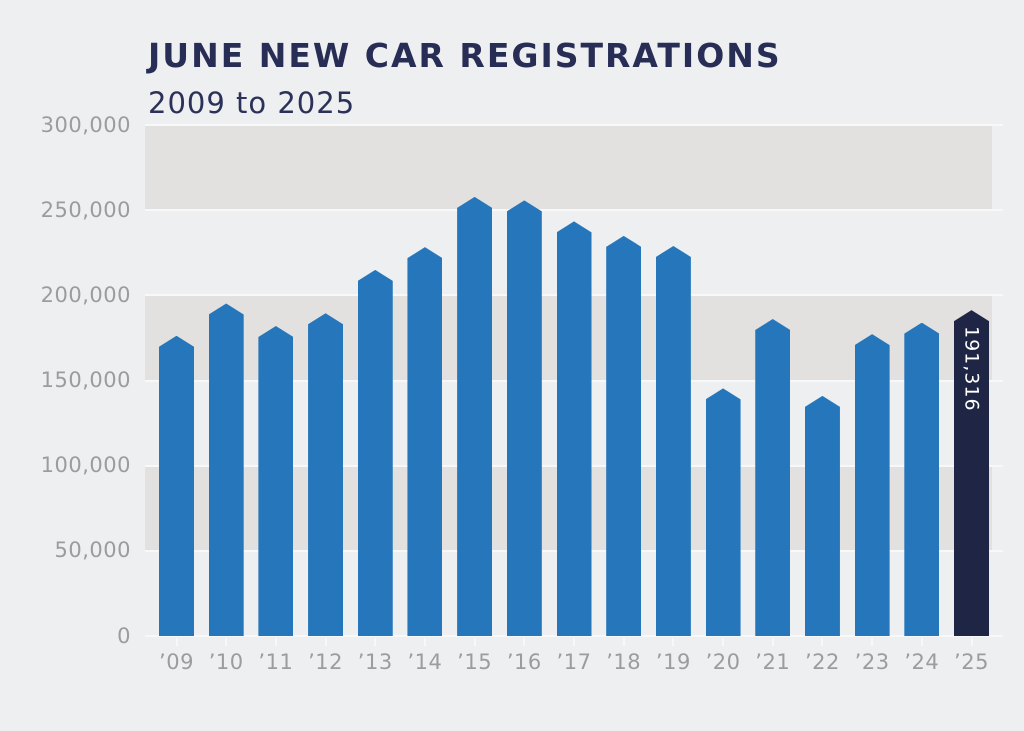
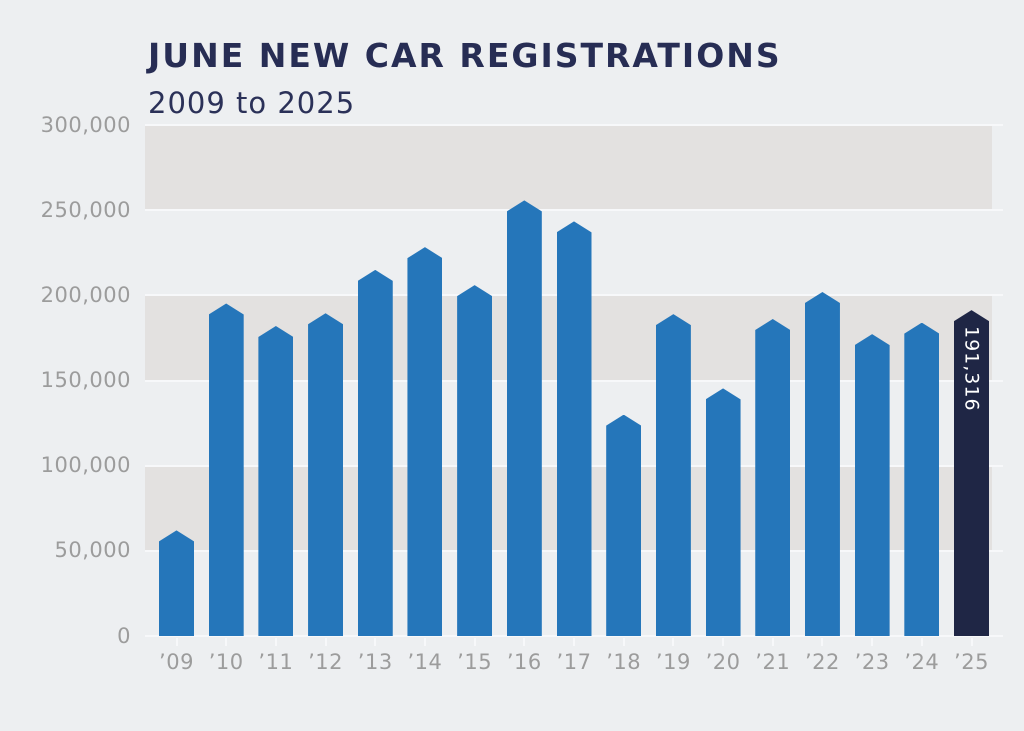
’09: 176000 -> 62000
’15: 258000 -> 206000
’18: 235000 -> 130000
’19: 229000 -> 189000
’22: 141000 -> 202000
